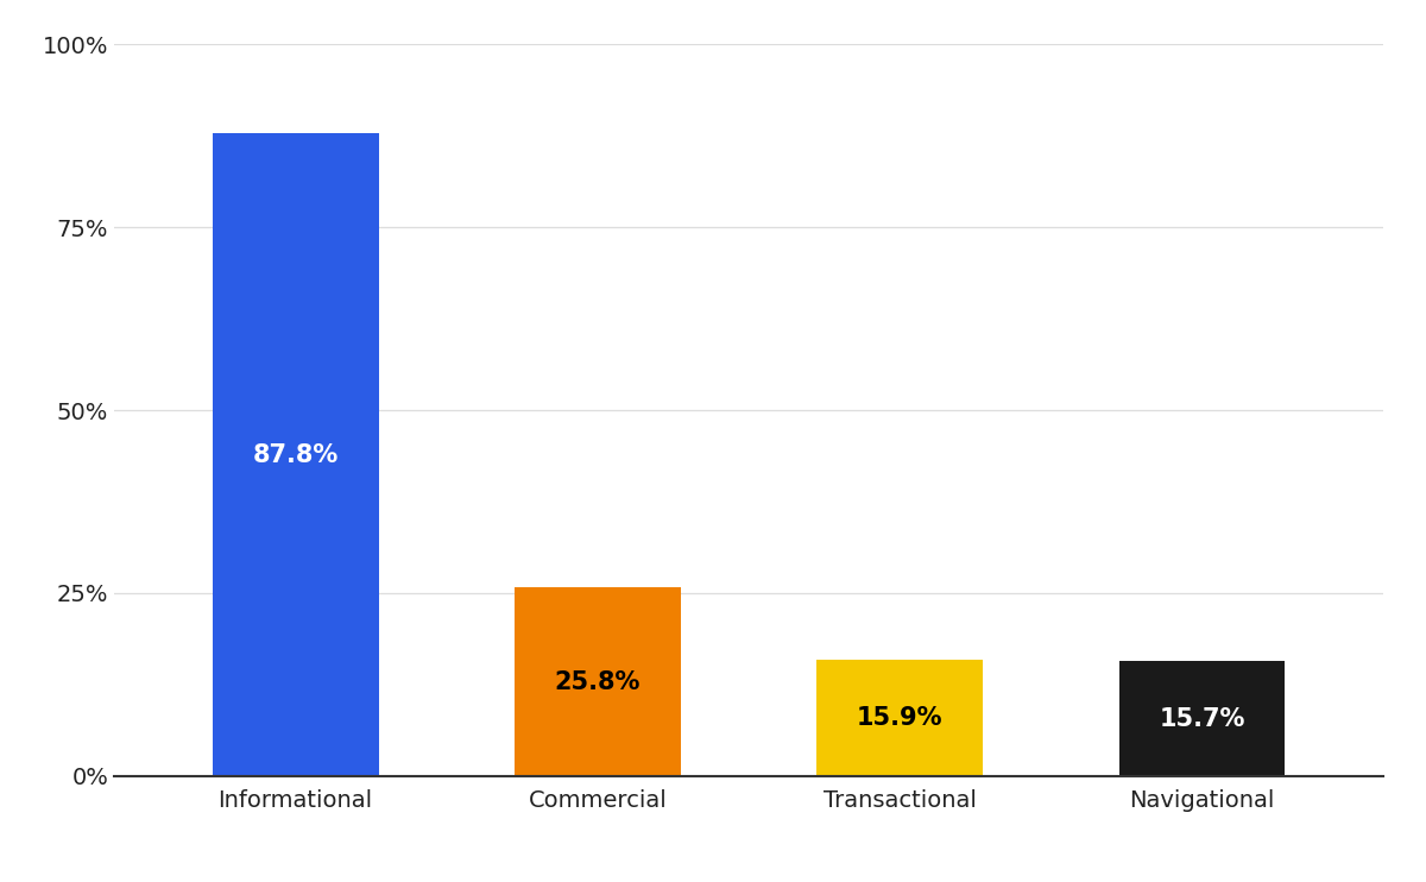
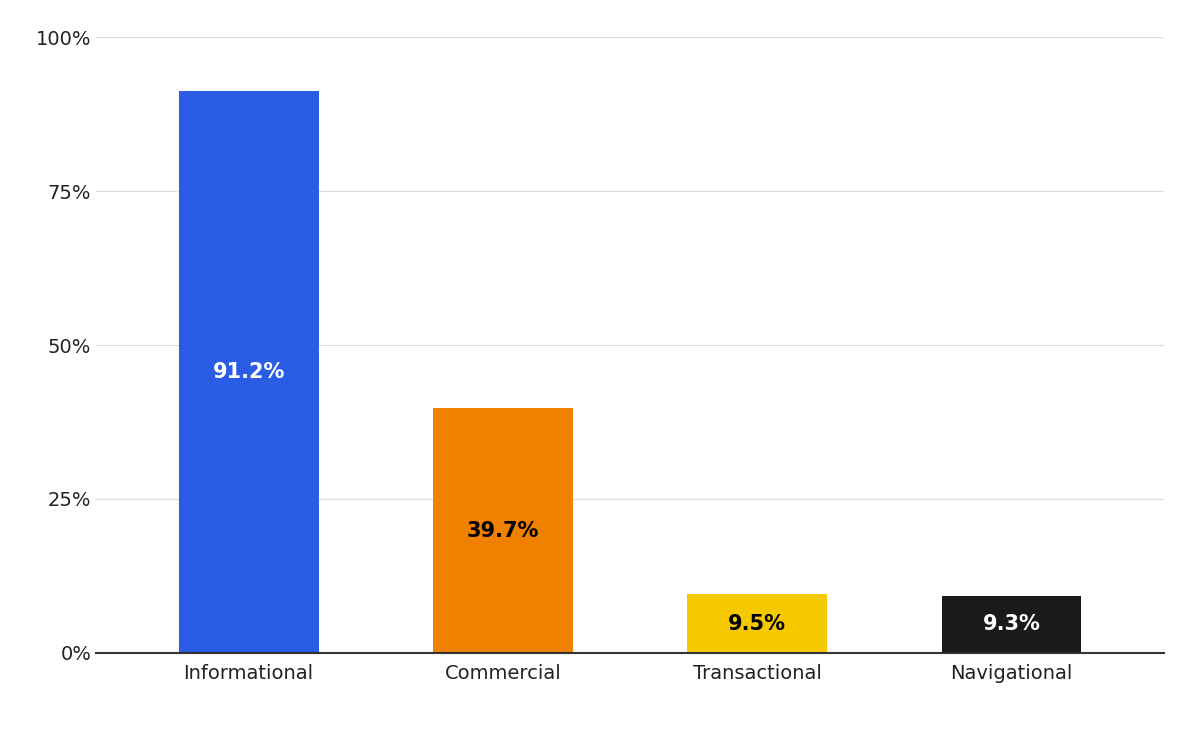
Informational: 87.8% -> 91.2%
Commercial: 25.8% -> 39.7%
Transactional: 15.9% -> 9.5%
Navigational: 15.7% -> 9.3%
